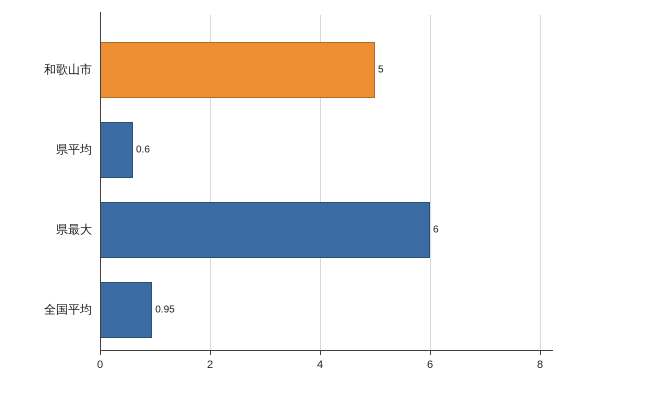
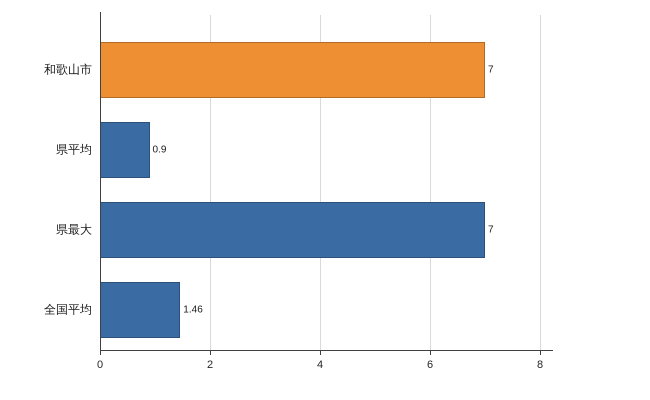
和歌山市: 5 -> 7
県平均: 0.6 -> 0.9
県最大: 6 -> 7
全国平均: 0.95 -> 1.46
